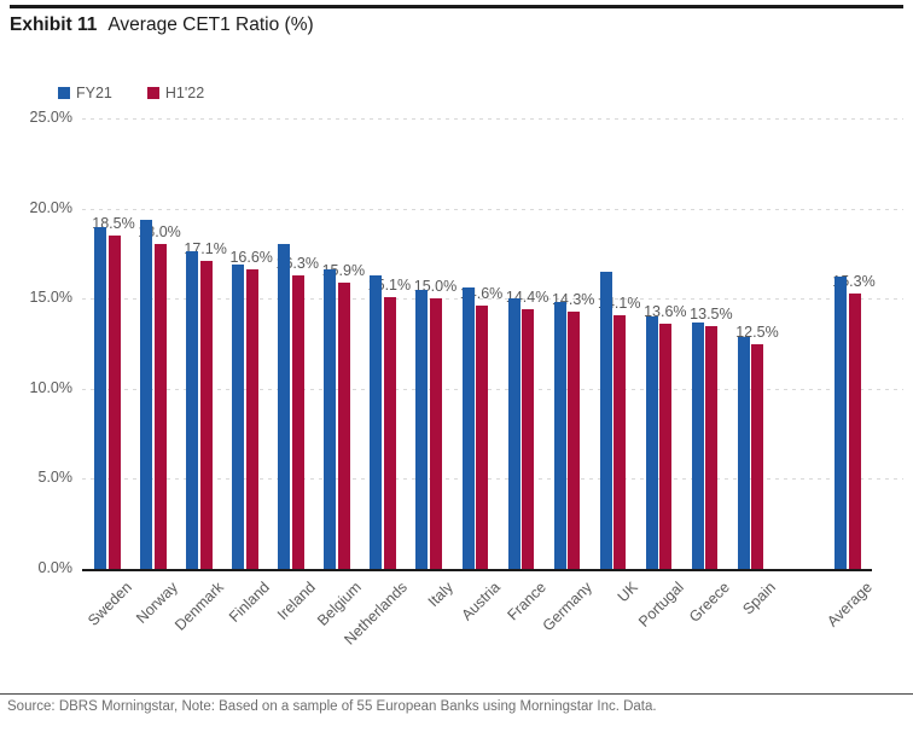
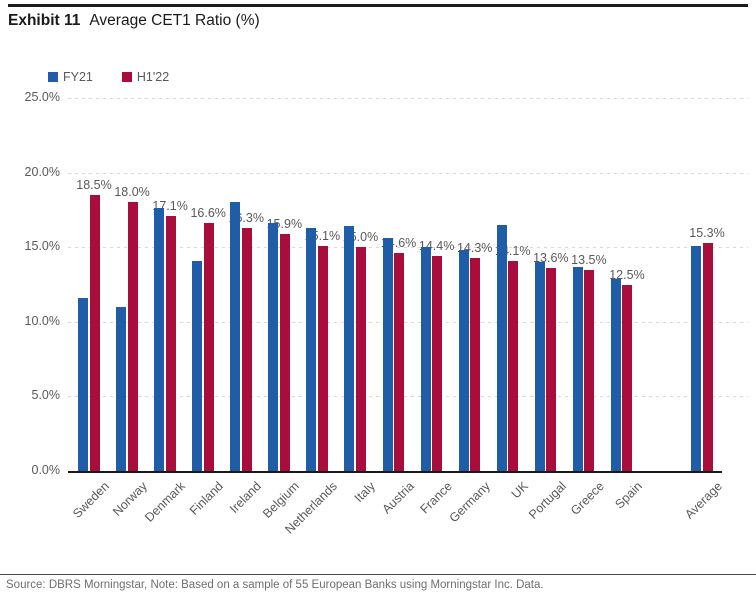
FY21/Sweden: 19.0% -> 11.6%
FY21/Norway: 19.4% -> 11.0%
FY21/Finland: 16.9% -> 14.1%
FY21/Italy: 15.5% -> 16.4%
FY21/Average: 16.2% -> 15.1%
